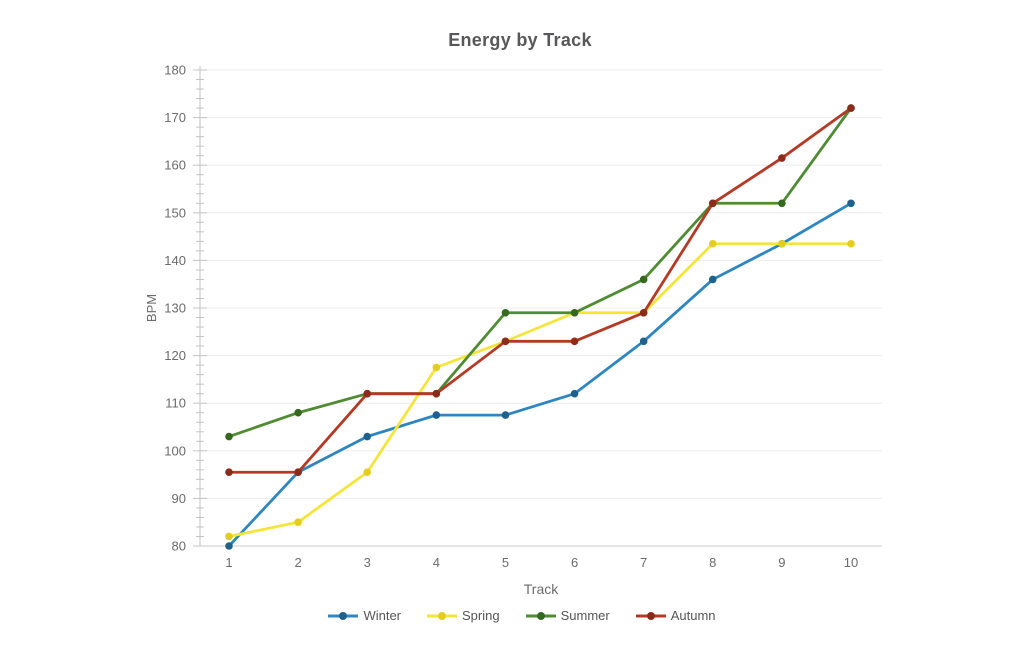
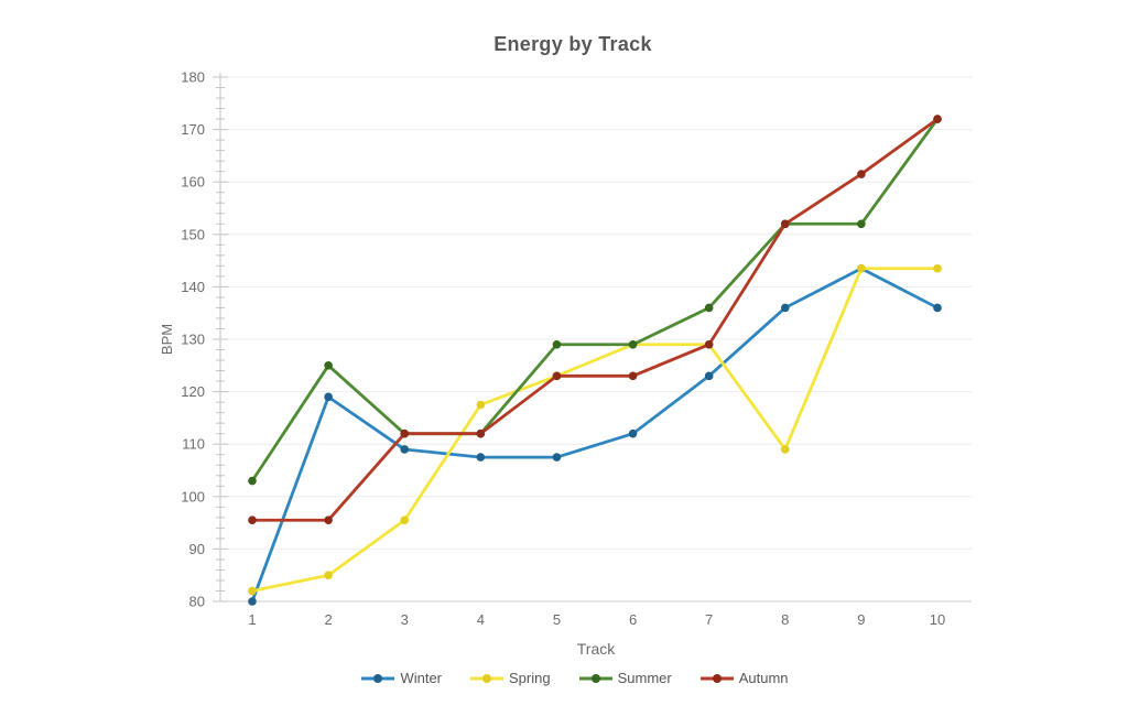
Winter/2: 96 -> 119
Summer/2: 108 -> 125
Winter/3: 103 -> 109
Spring/8: 144 -> 109
Winter/10: 152 -> 136
